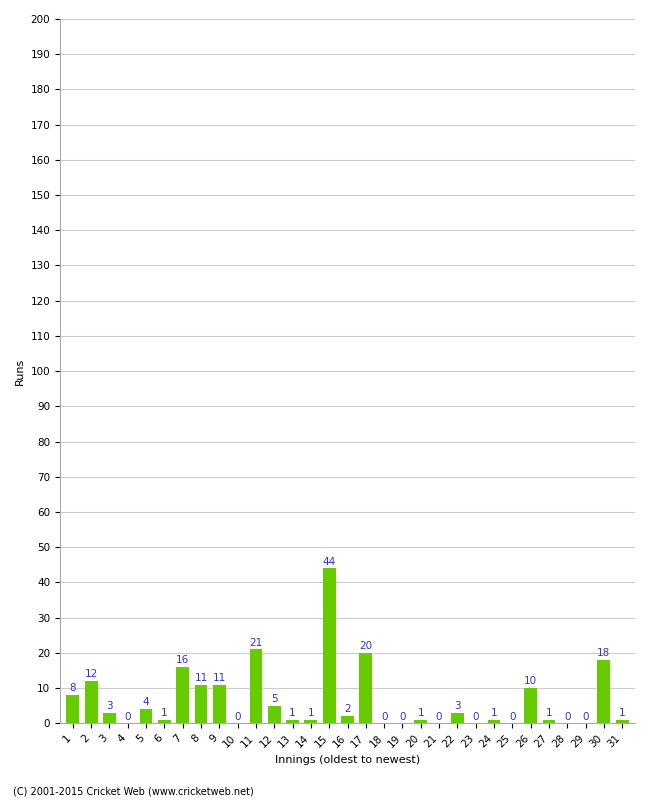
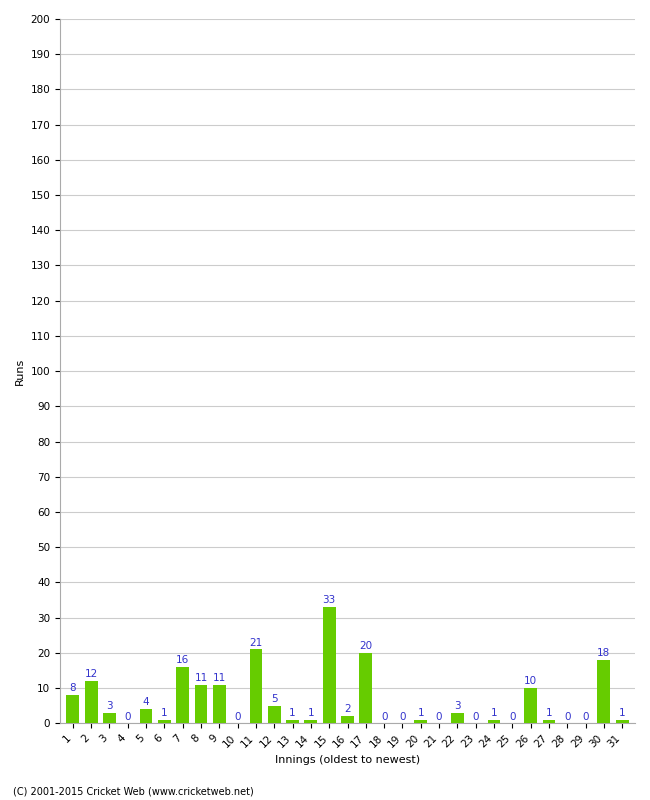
15: 44 -> 33
